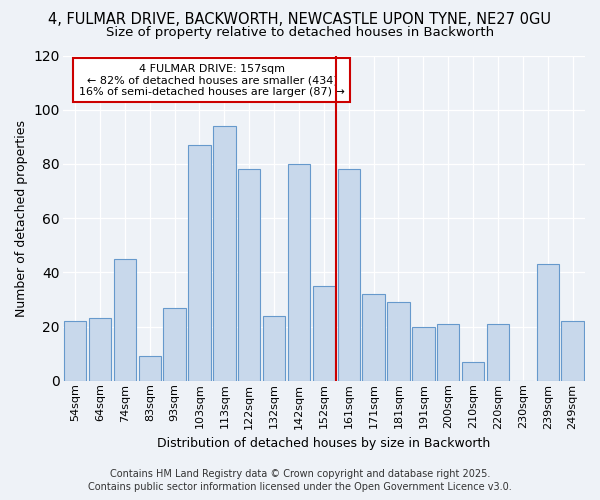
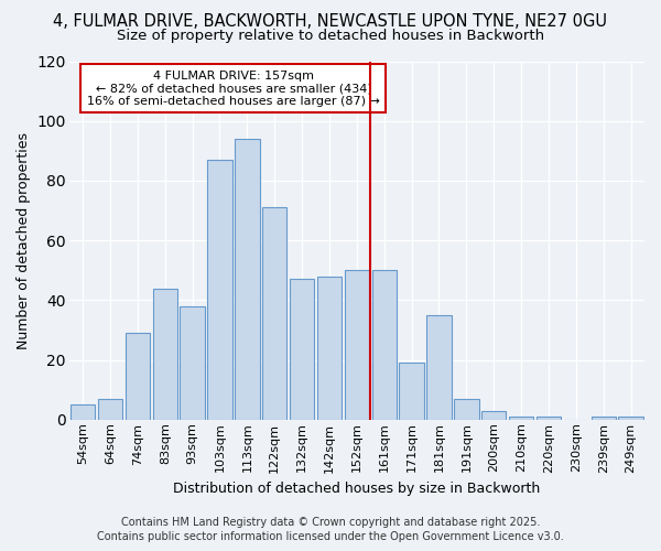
54sqm: 22 -> 5
64sqm: 23 -> 7
74sqm: 45 -> 29
83sqm: 9 -> 44
93sqm: 27 -> 38
122sqm: 78 -> 71
132sqm: 24 -> 47
142sqm: 80 -> 48
152sqm: 35 -> 50
161sqm: 78 -> 50
171sqm: 32 -> 19
181sqm: 29 -> 35
191sqm: 20 -> 7
200sqm: 21 -> 3
210sqm: 7 -> 1
220sqm: 21 -> 1
239sqm: 43 -> 1
249sqm: 22 -> 1
